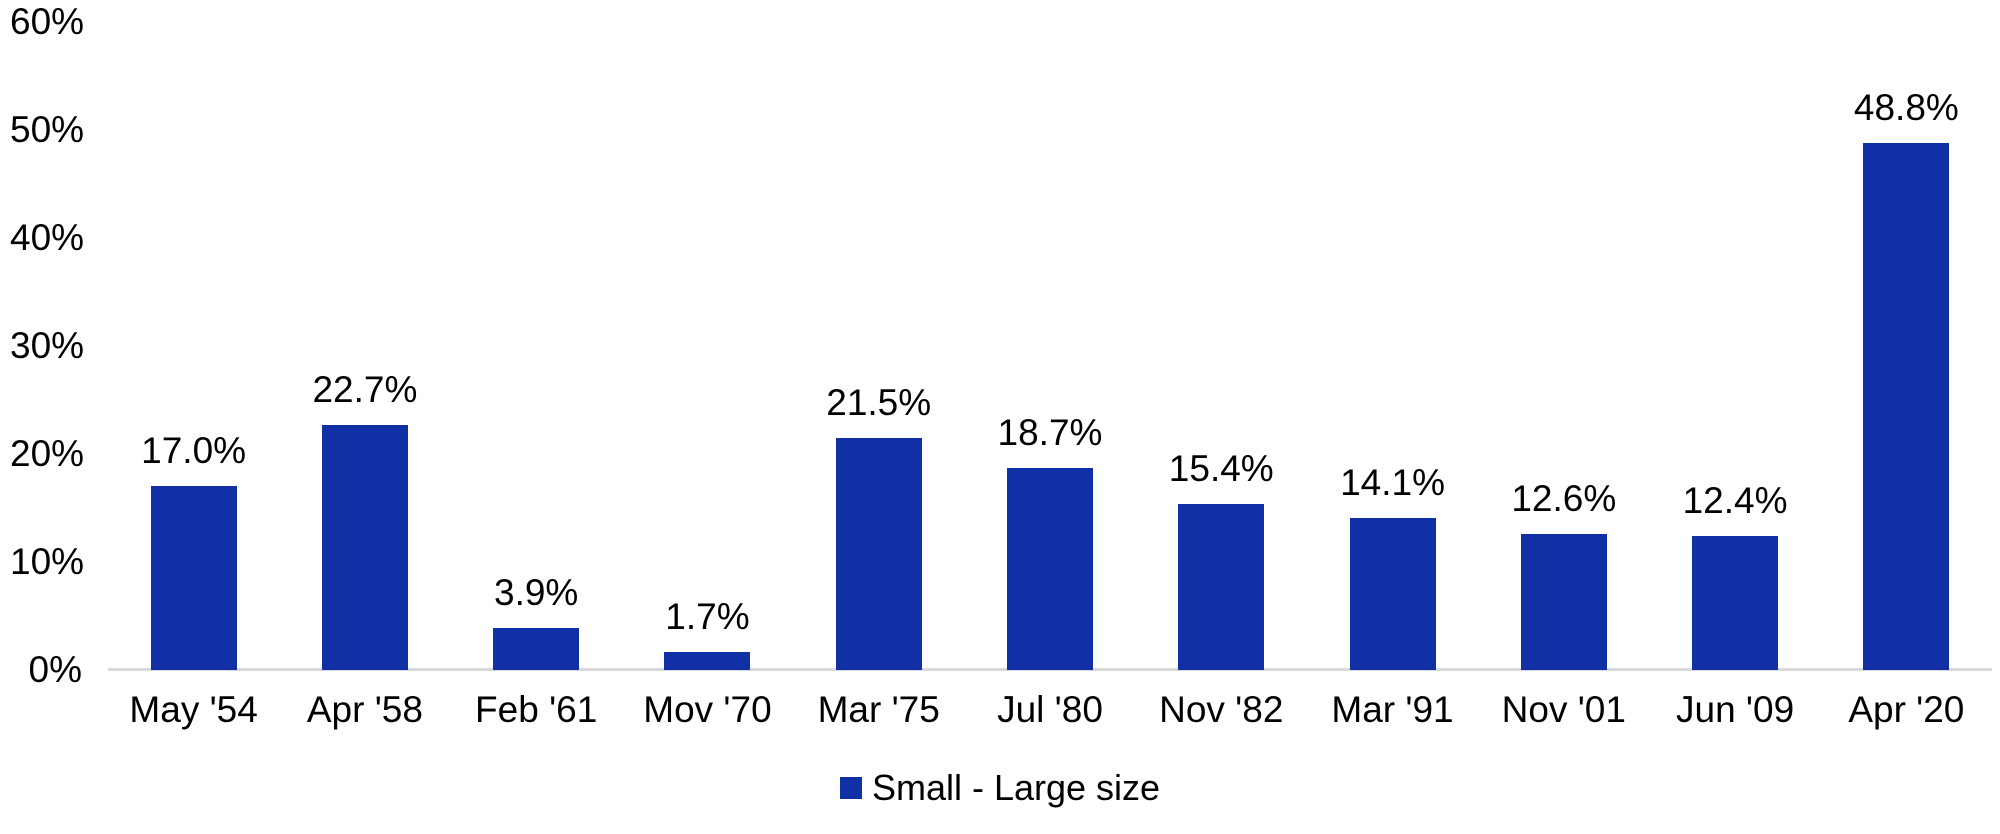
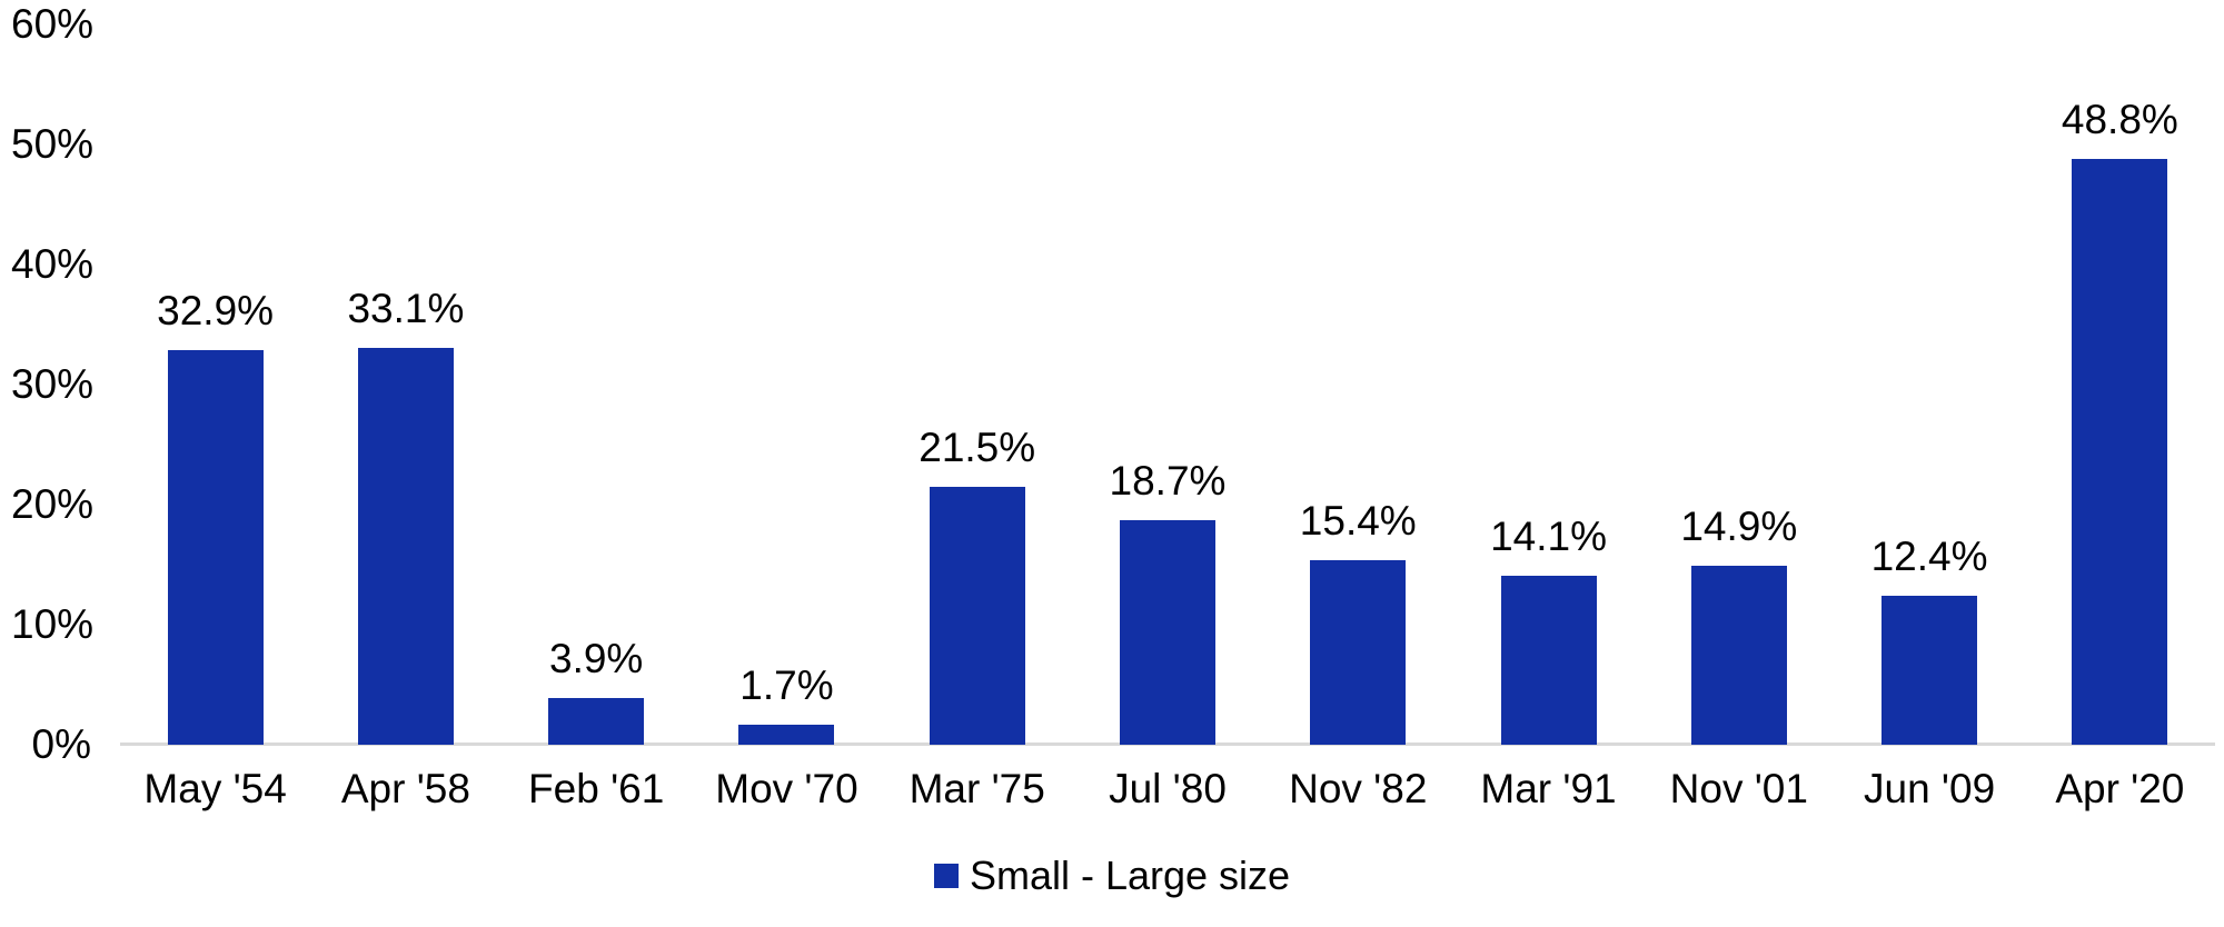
May '54: 17.0% -> 32.9%
Apr '58: 22.7% -> 33.1%
Nov '01: 12.6% -> 14.9%
